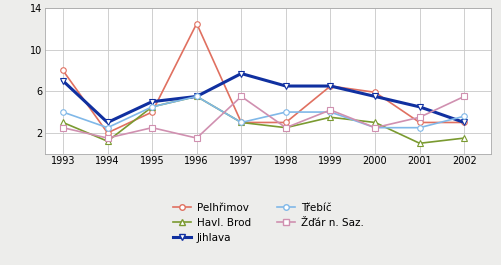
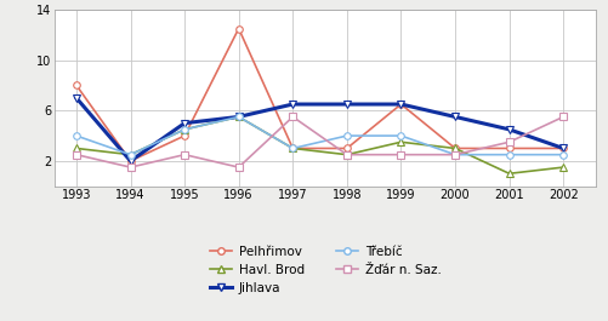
Havl. Brod/1994: 1.2 -> 2.5
Jihlava/1994: 3.0 -> 2.0
Jihlava/1997: 7.7 -> 6.5
Žďár n. Saz./1999: 4.2 -> 2.5
Pelhřimov/2000: 5.9 -> 3.0
Třebíč/2002: 3.6 -> 2.5
